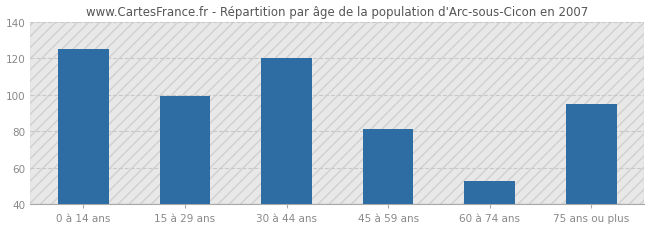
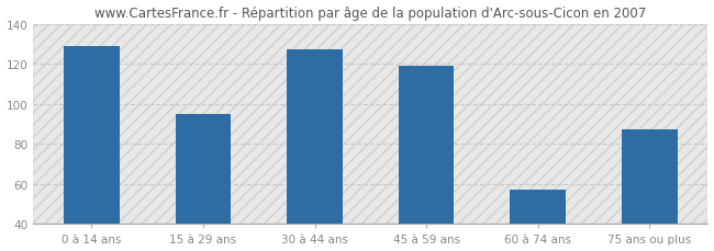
0 à 14 ans: 125 -> 129
15 à 29 ans: 99 -> 95
30 à 44 ans: 120 -> 127
45 à 59 ans: 81 -> 119
60 à 74 ans: 53 -> 57
75 ans ou plus: 95 -> 87
